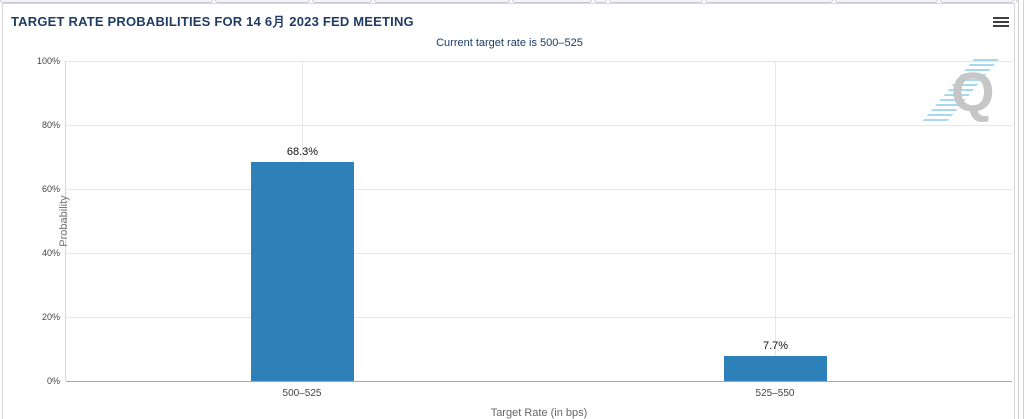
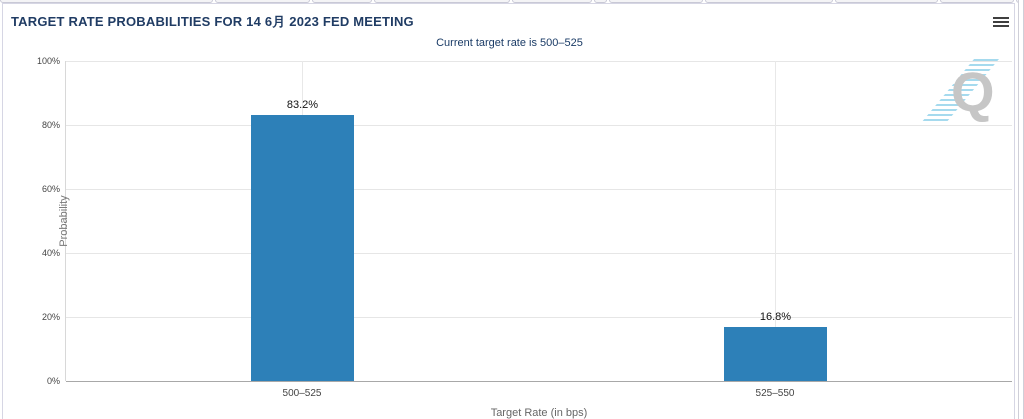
500–525: 68.3% -> 83.2%
525–550: 7.7% -> 16.8%
